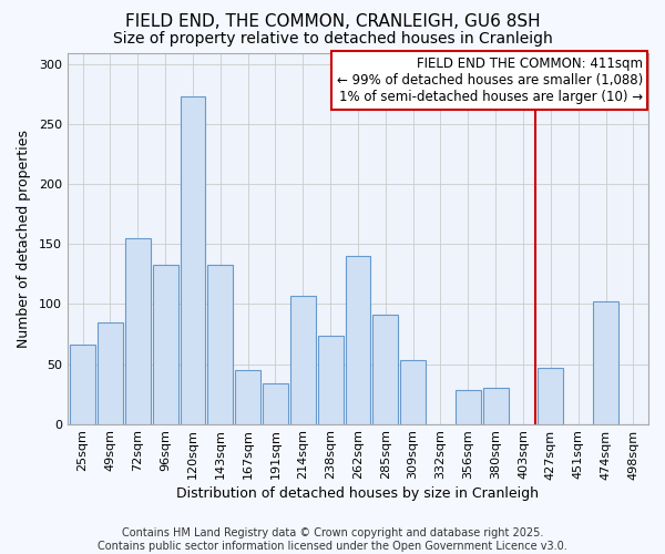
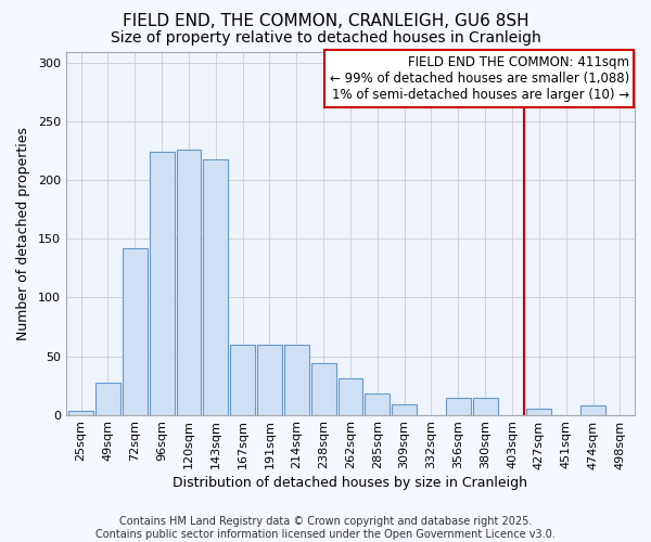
25sqm: 66 -> 3
49sqm: 85 -> 27
72sqm: 155 -> 142
96sqm: 133 -> 224
120sqm: 273 -> 226
143sqm: 133 -> 218
167sqm: 45 -> 60
191sqm: 34 -> 60
214sqm: 107 -> 60
238sqm: 74 -> 44
262sqm: 140 -> 31
285sqm: 91 -> 18
309sqm: 53 -> 9
356sqm: 28 -> 14
380sqm: 30 -> 14
427sqm: 47 -> 5
474sqm: 102 -> 8
